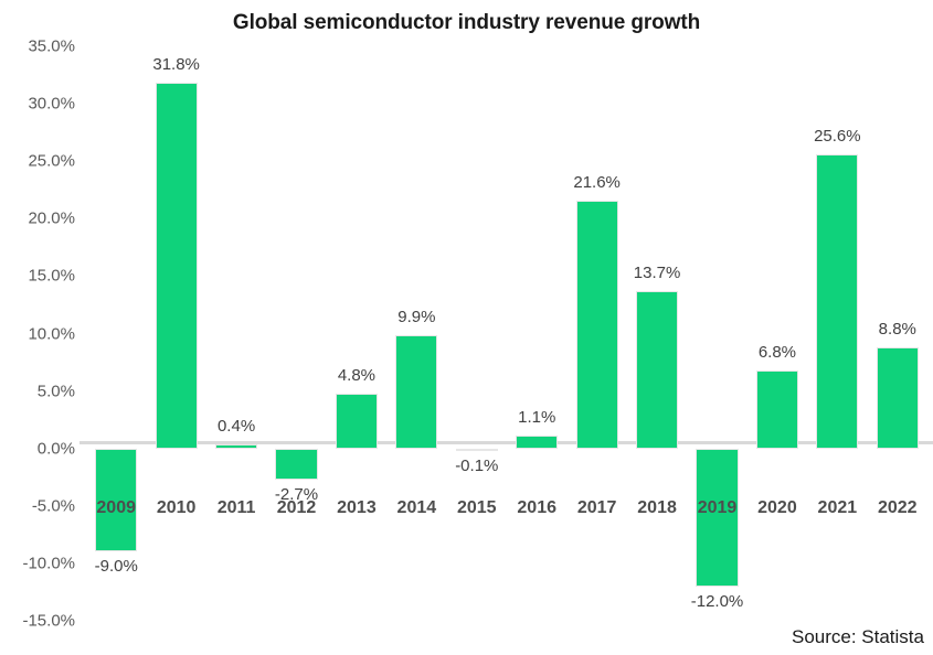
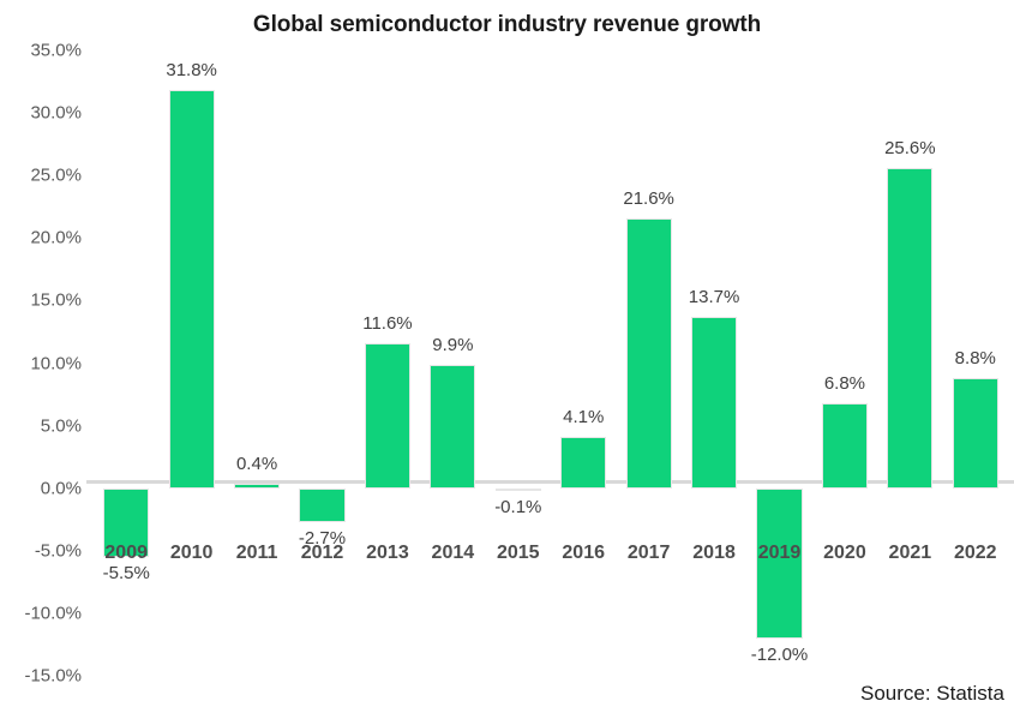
2009: -9.0% -> -5.5%
2013: 4.8% -> 11.6%
2016: 1.1% -> 4.1%
